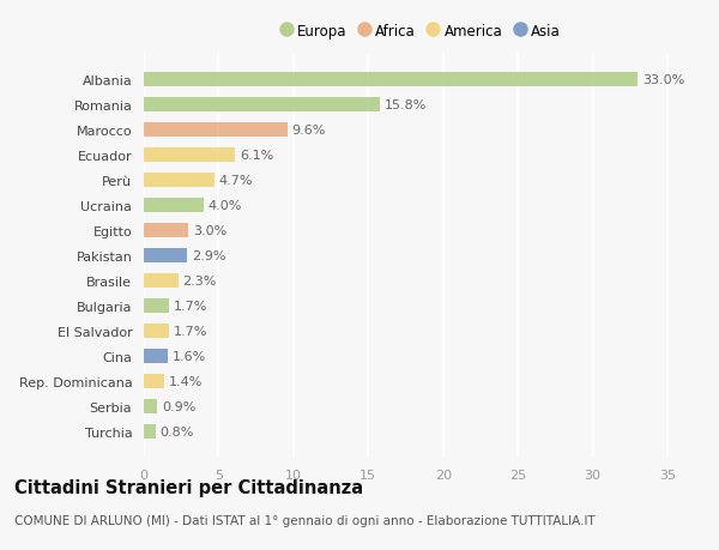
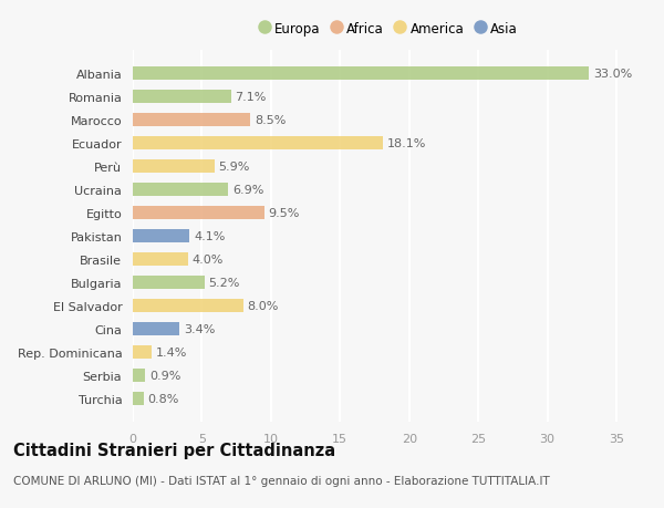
Romania: 15.8% -> 7.1%
Marocco: 9.6% -> 8.5%
Ecuador: 6.1% -> 18.1%
Perù: 4.7% -> 5.9%
Ucraina: 4.0% -> 6.9%
Egitto: 3.0% -> 9.5%
Pakistan: 2.9% -> 4.1%
Brasile: 2.3% -> 4.0%
Bulgaria: 1.7% -> 5.2%
El Salvador: 1.7% -> 8.0%
Cina: 1.6% -> 3.4%
